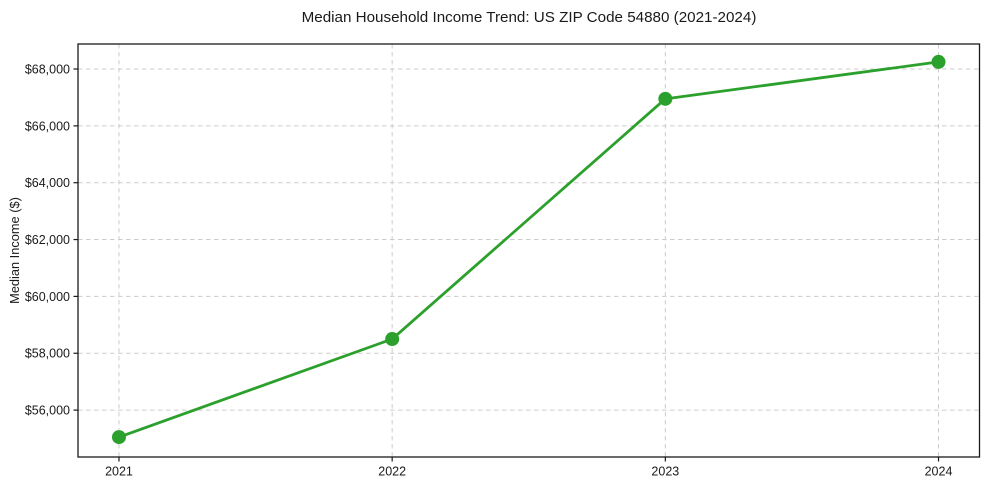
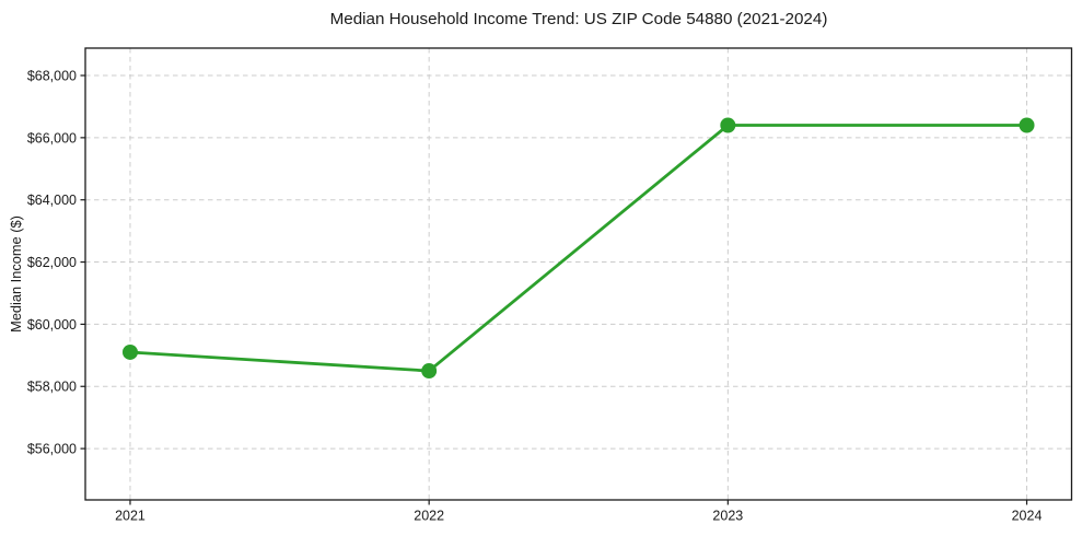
2021: $55000 -> $59100
2023: $67000 -> $66400
2024: $68200 -> $66400
